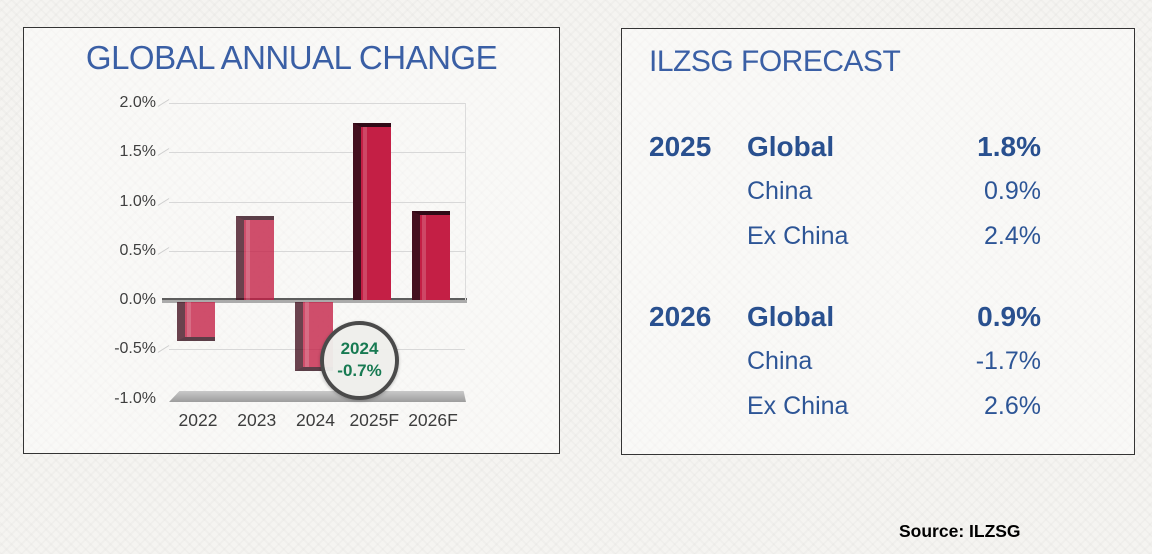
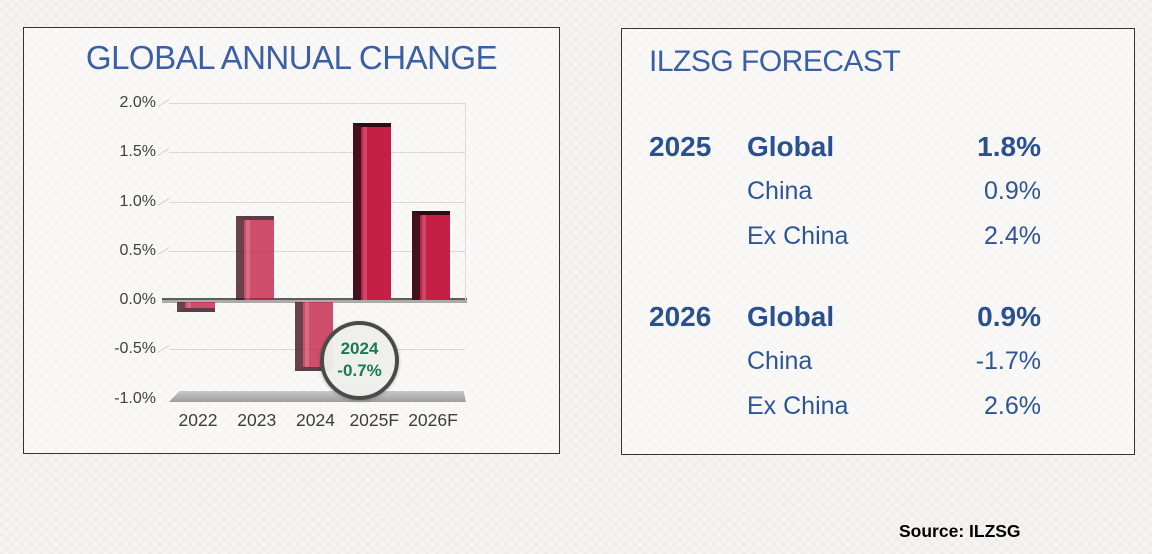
2022: -0.4% -> -0.1%
